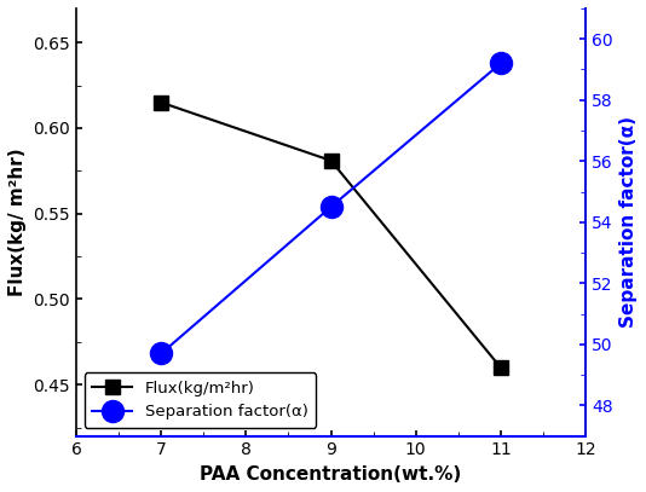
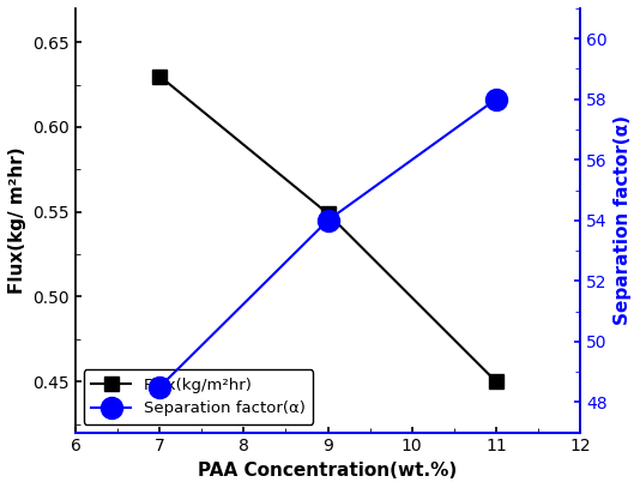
Flux(kg/m²hr)/7: 0.615 -> 0.630
Separation factor(α)/7: 49.7 -> 48.5
Flux(kg/m²hr)/9: 0.581 -> 0.549
Separation factor(α)/9: 54.5 -> 54.0
Flux(kg/m²hr)/11: 0.460 -> 0.450
Separation factor(α)/11: 59.2 -> 58.0
